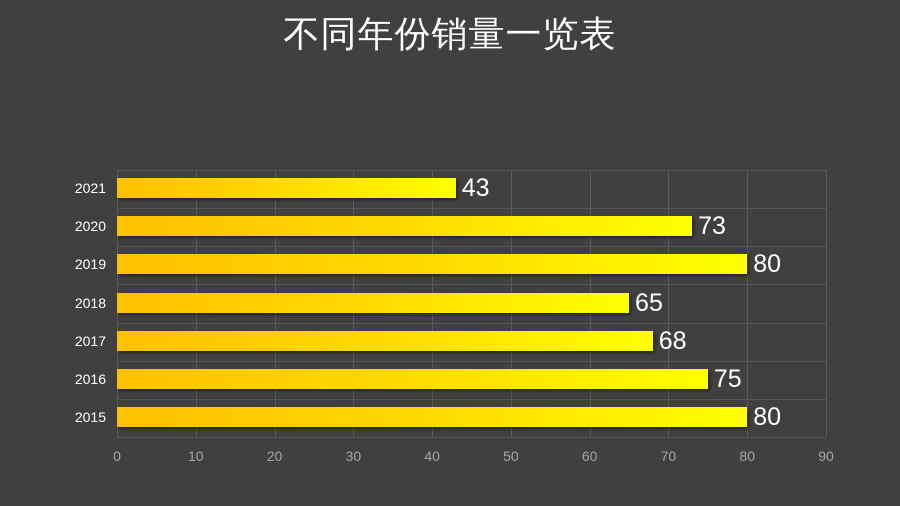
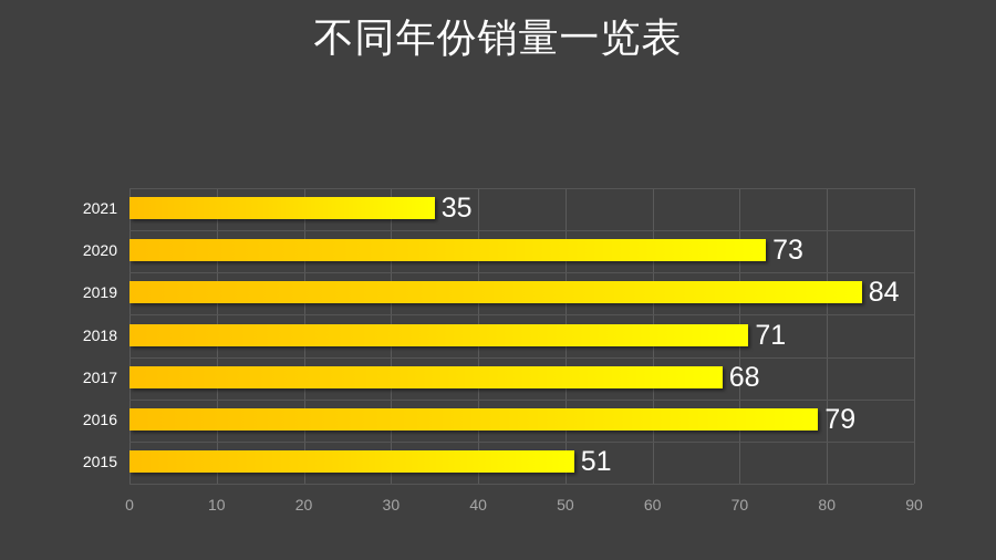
2021: 43 -> 35
2019: 80 -> 84
2018: 65 -> 71
2016: 75 -> 79
2015: 80 -> 51
